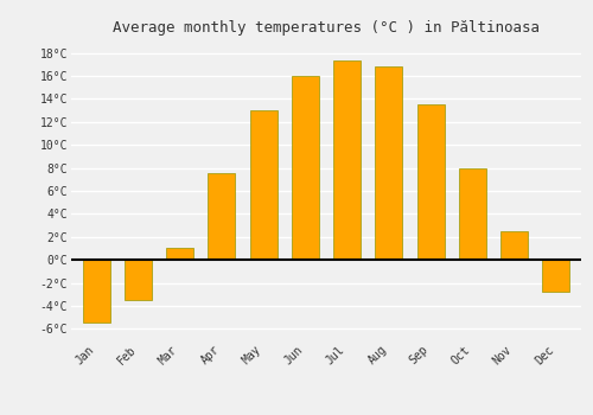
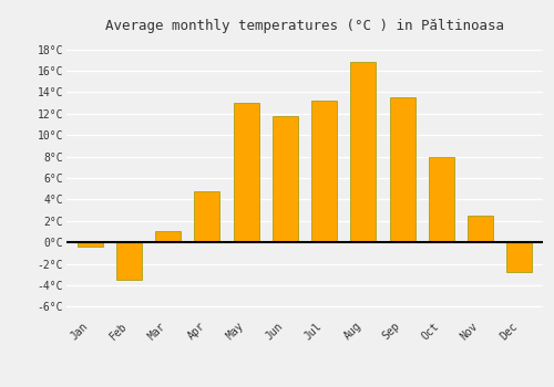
Jan: -5.5°C -> -0.4°C
Apr: 7.5°C -> 4.8°C
Jun: 16.0°C -> 11.8°C
Jul: 17.3°C -> 13.2°C
